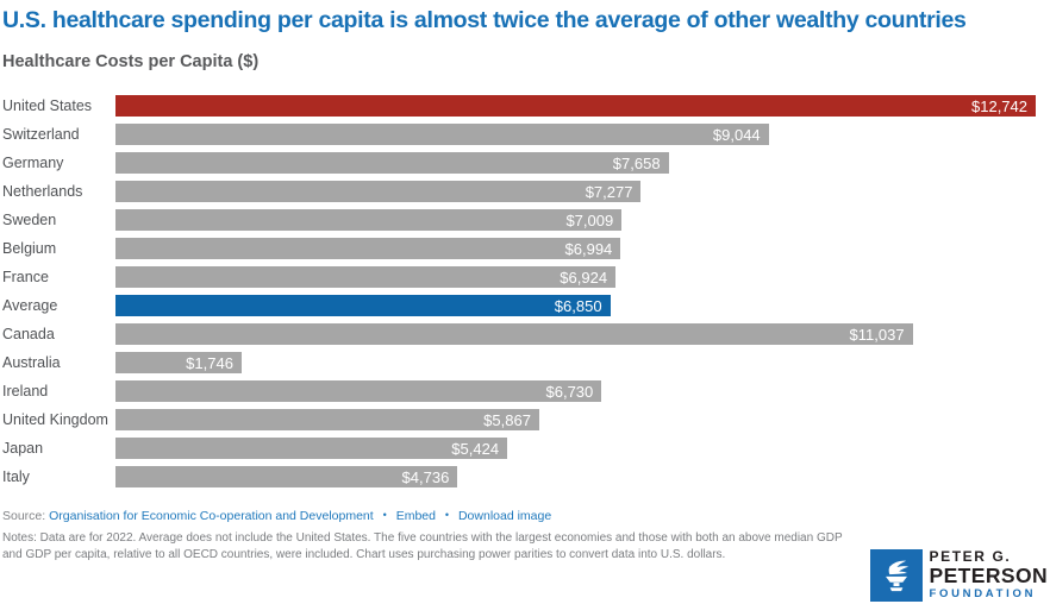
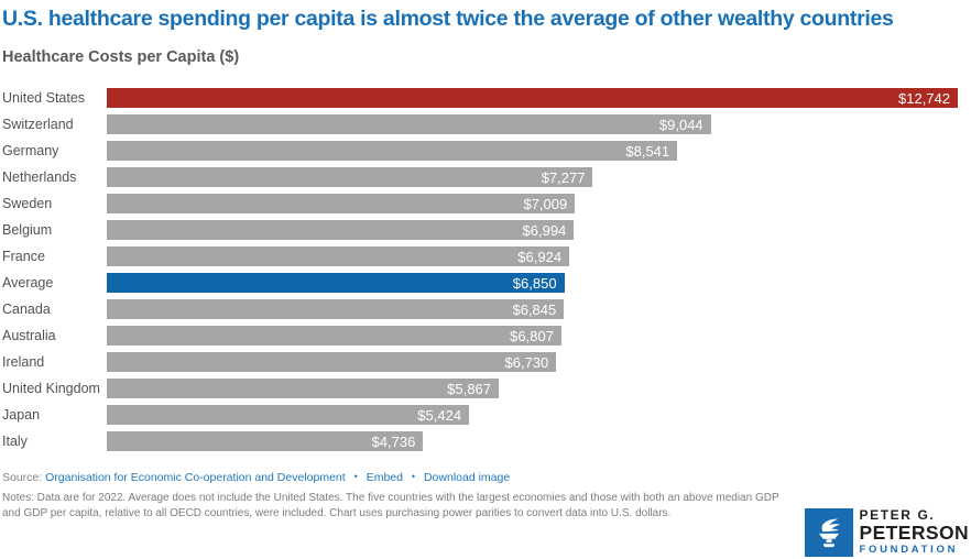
Germany: $7,658 -> $8,541
Canada: $11,037 -> $6,845
Australia: $1,746 -> $6,807
